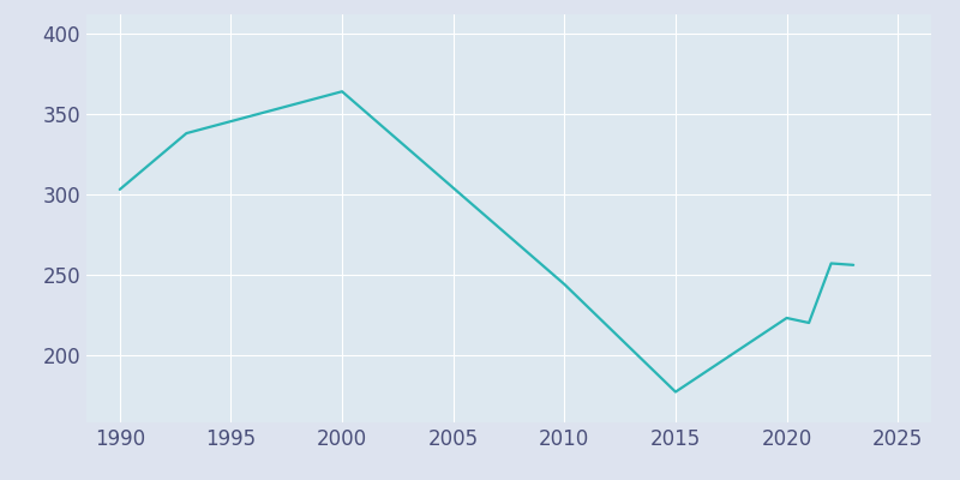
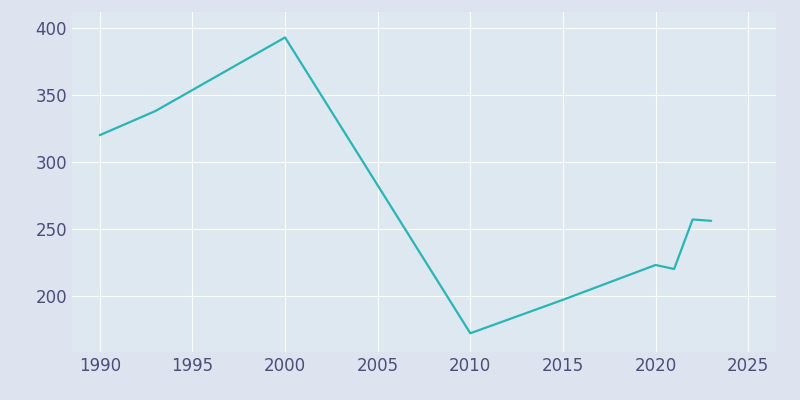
1990: 303 -> 320
2000: 364 -> 393
2010: 244 -> 172
2015: 177 -> 197
